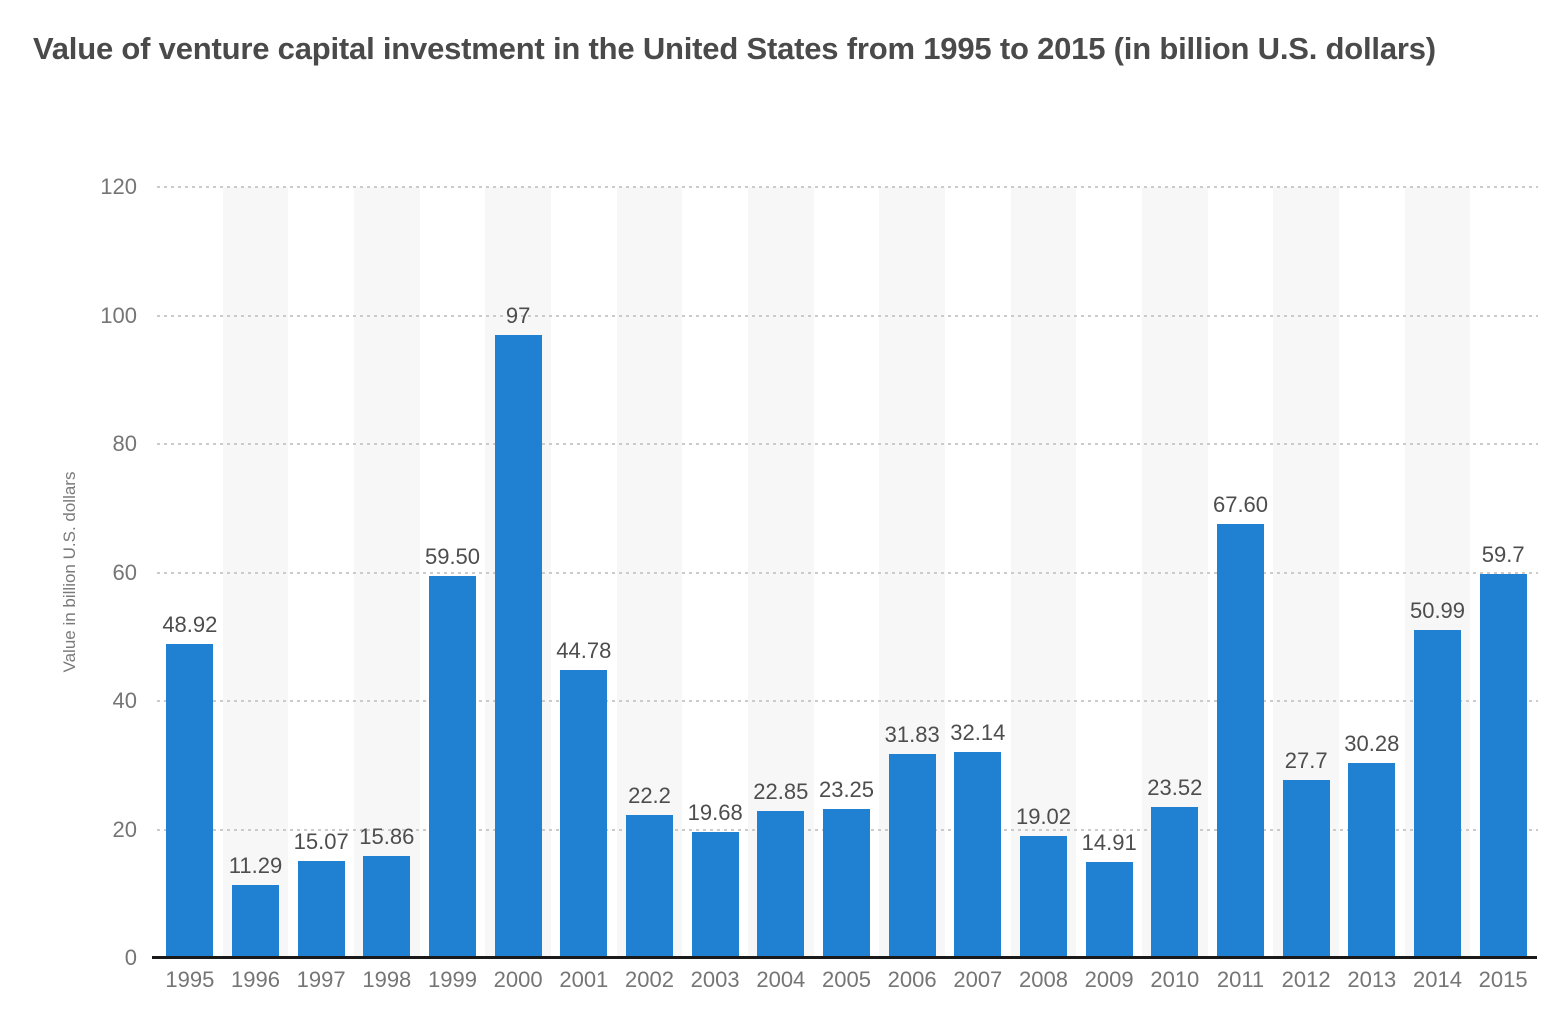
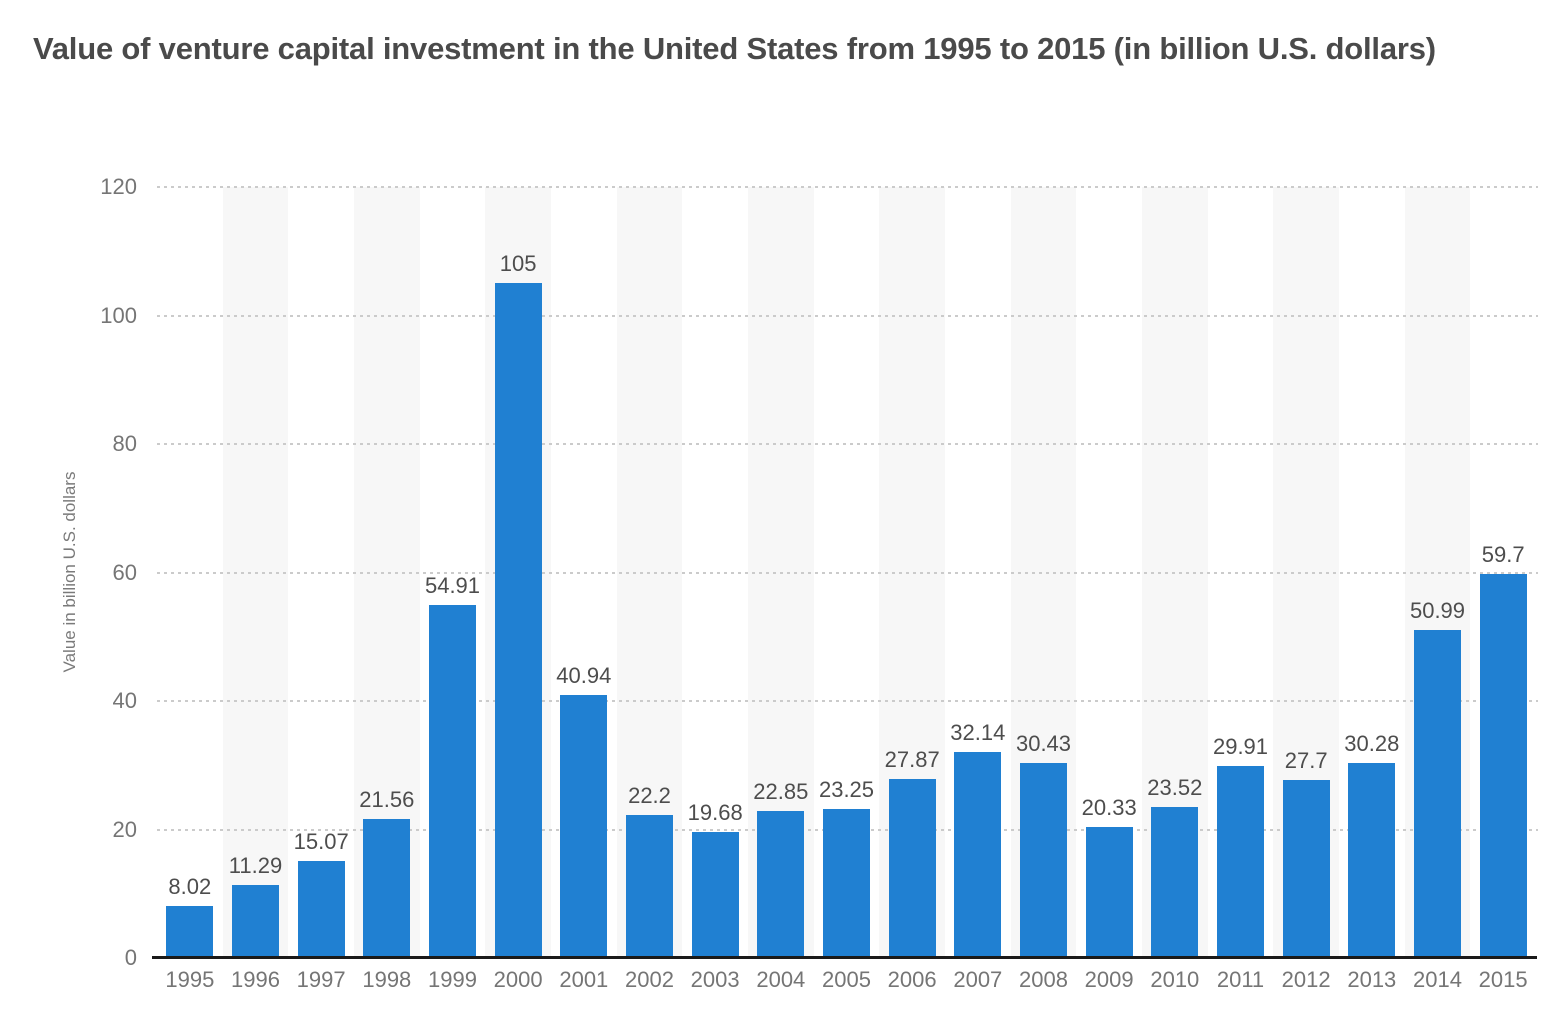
1995: 48.92 -> 8.02
1998: 15.86 -> 21.56
1999: 59.50 -> 54.91
2000: 97 -> 105
2001: 44.78 -> 40.94
2006: 31.83 -> 27.87
2008: 19.02 -> 30.43
2009: 14.91 -> 20.33
2011: 67.60 -> 29.91
